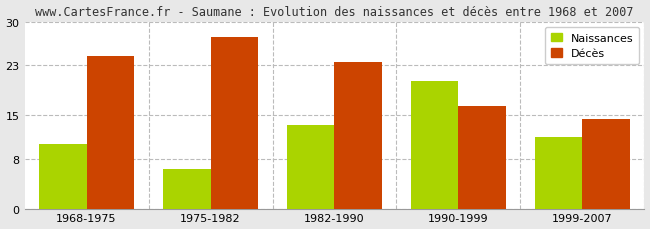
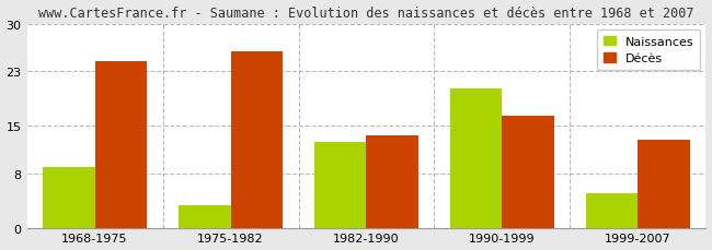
Naissances/1968-1975: 10.5 -> 9.0
Naissances/1975-1982: 6.5 -> 3.4
Décès/1975-1982: 27.5 -> 26.0
Naissances/1982-1990: 13.5 -> 12.6
Décès/1982-1990: 23.5 -> 13.6
Naissances/1999-2007: 11.5 -> 5.2
Décès/1999-2007: 14.5 -> 13.0
